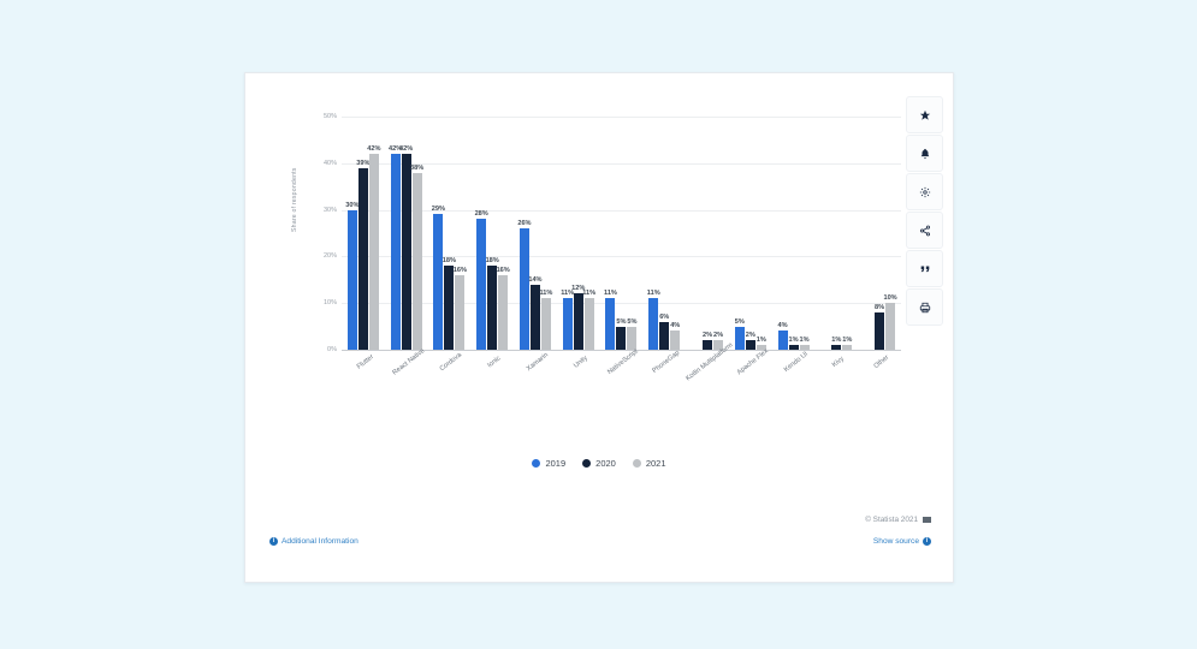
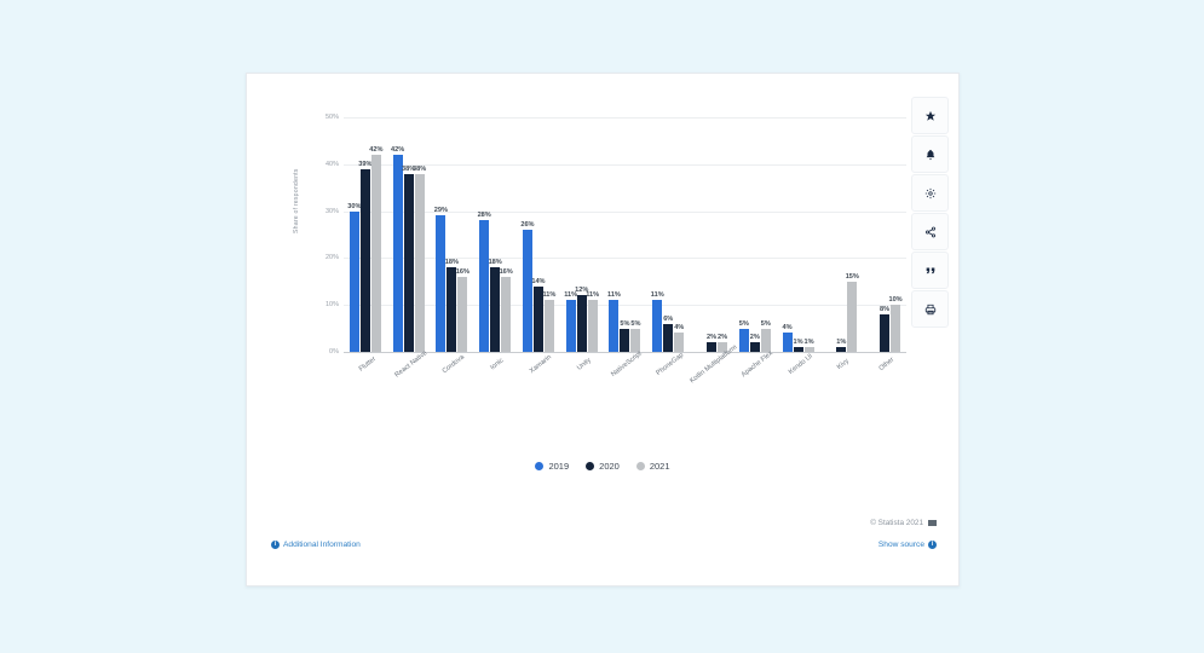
2020/React Native: 42% -> 38%
2021/Apache Flex: 1% -> 5%
2021/Kivy: 1% -> 15%
